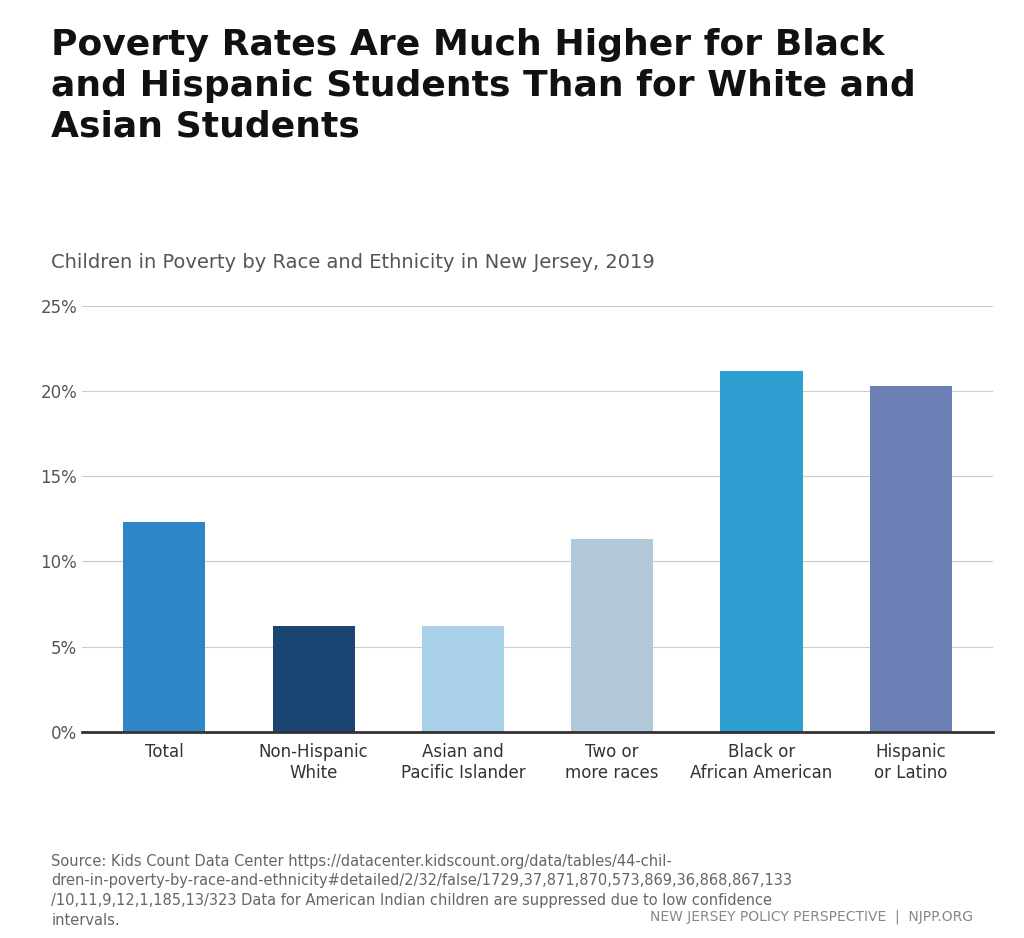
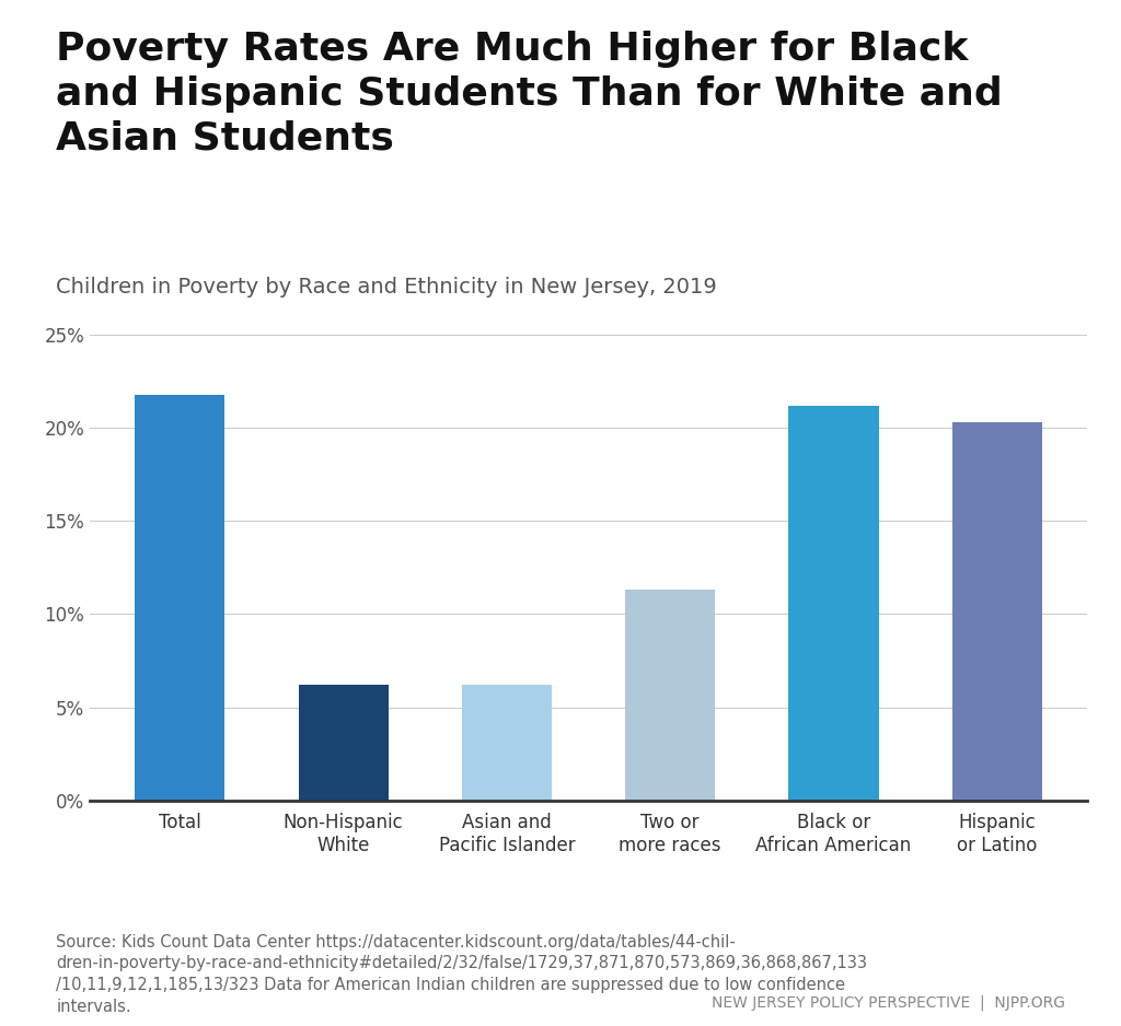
Total: 12.3% -> 21.8%
